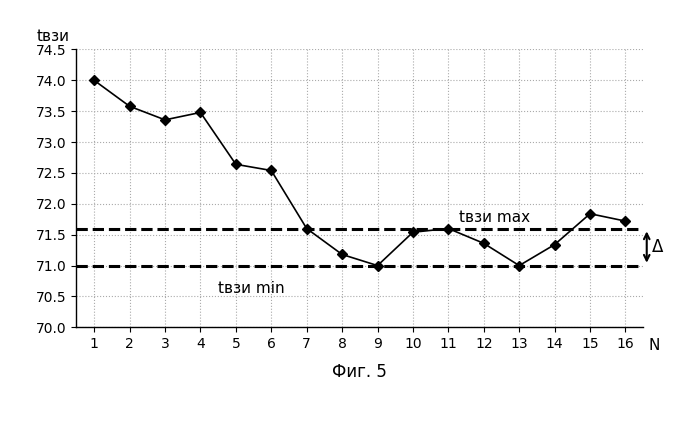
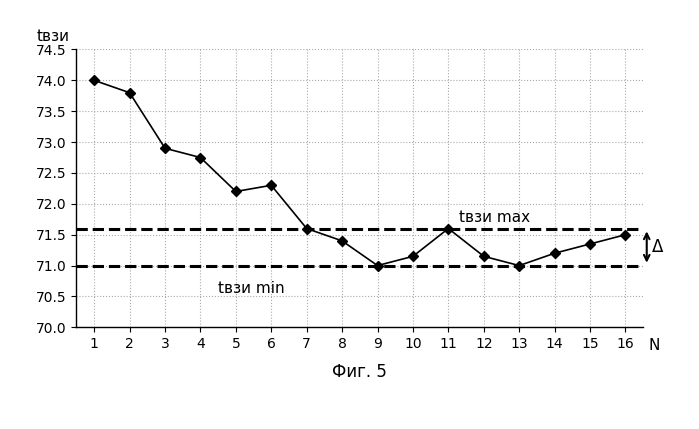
2: 73.58 -> 73.80
3: 73.36 -> 72.90
4: 73.48 -> 72.75
5: 72.64 -> 72.20
6: 72.54 -> 72.30
8: 71.18 -> 71.40
10: 71.54 -> 71.15
12: 71.36 -> 71.15
14: 71.34 -> 71.20
15: 71.84 -> 71.35
16: 71.72 -> 71.50
